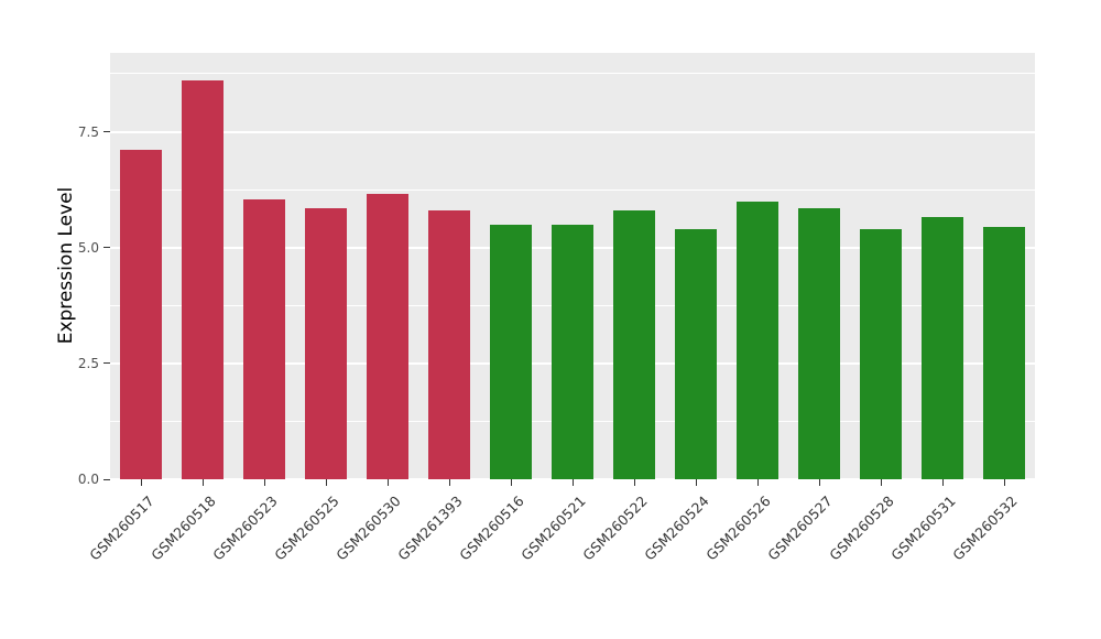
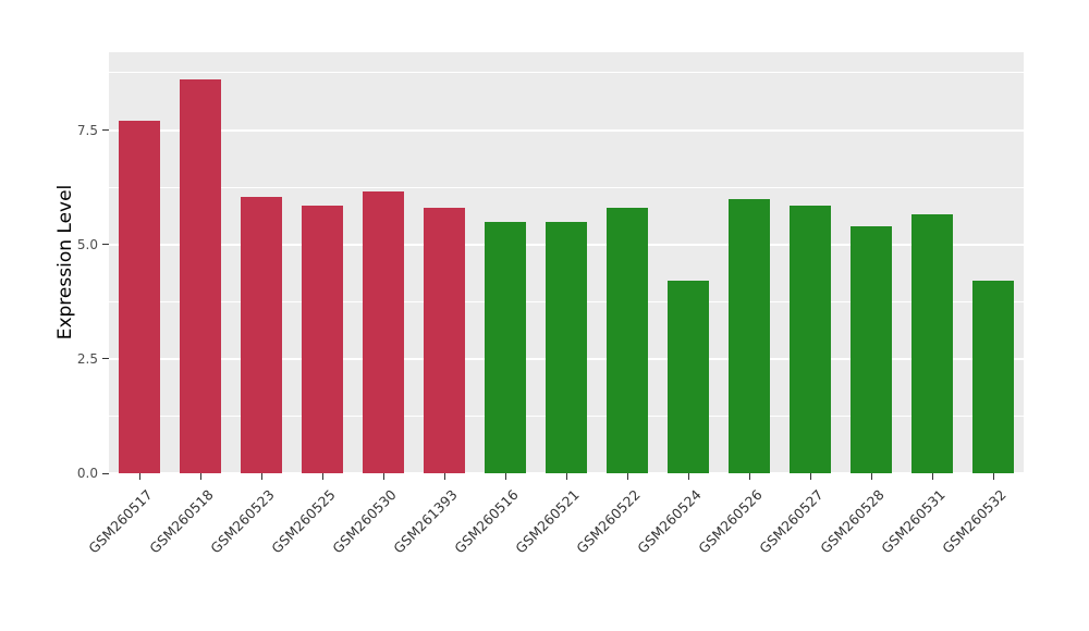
GSM260517: 7.1 -> 7.7
GSM260524: 5.4 -> 4.2
GSM260532: 5.5 -> 4.2
